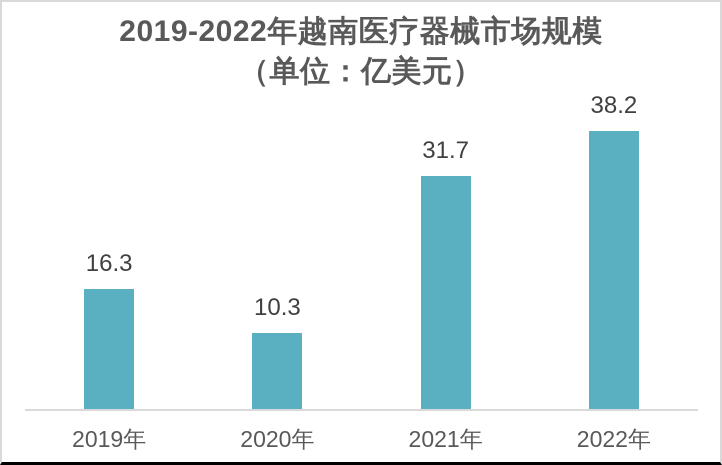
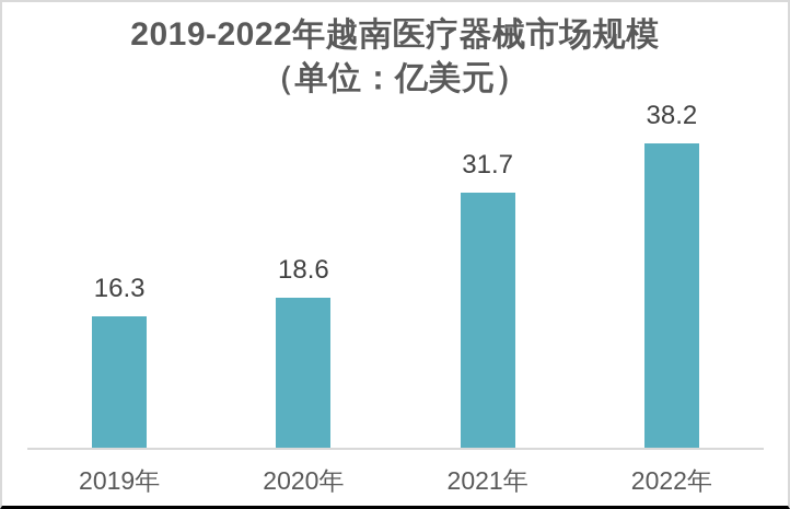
2020年: 10.3 -> 18.6
